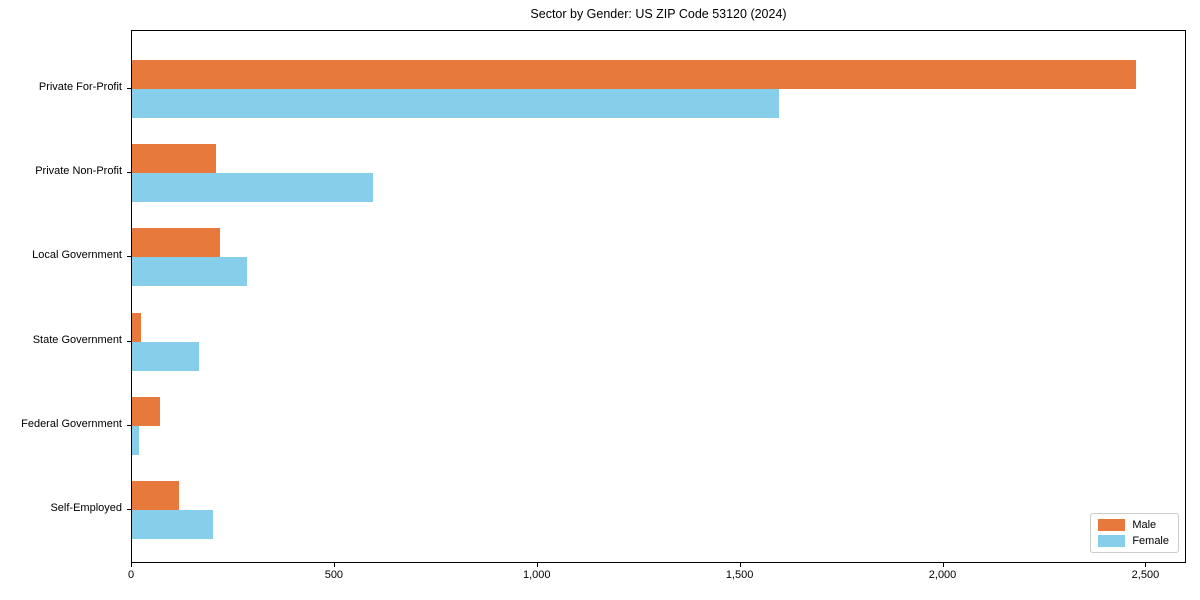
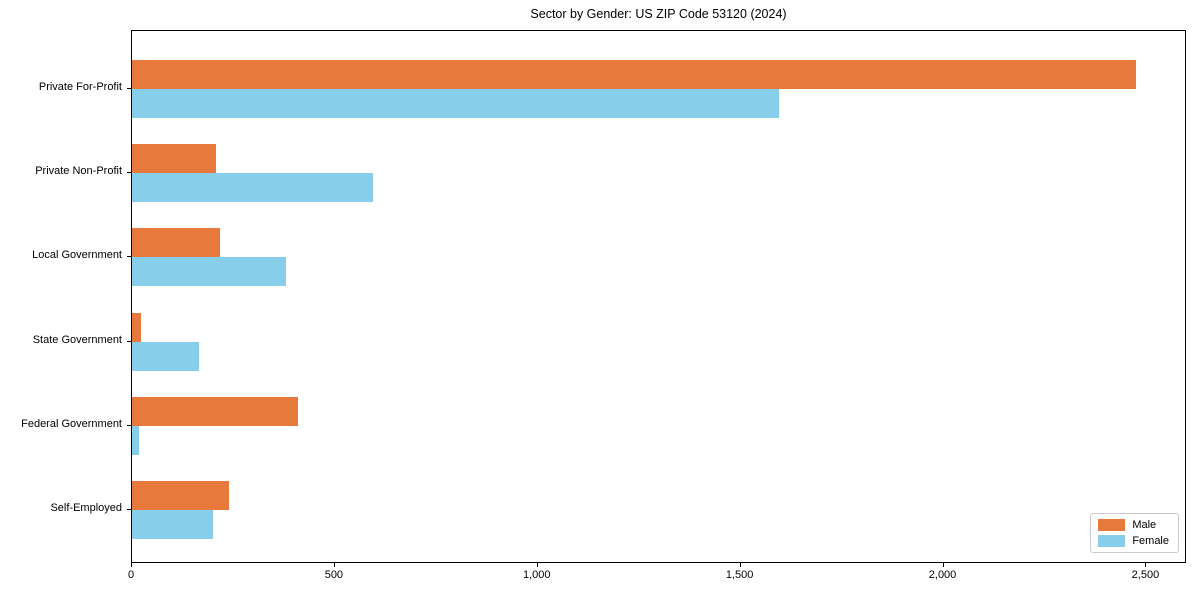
Female/Local Government: 280 -> 380
Male/Federal Government: 70 -> 410
Male/Self-Employed: 120 -> 240
